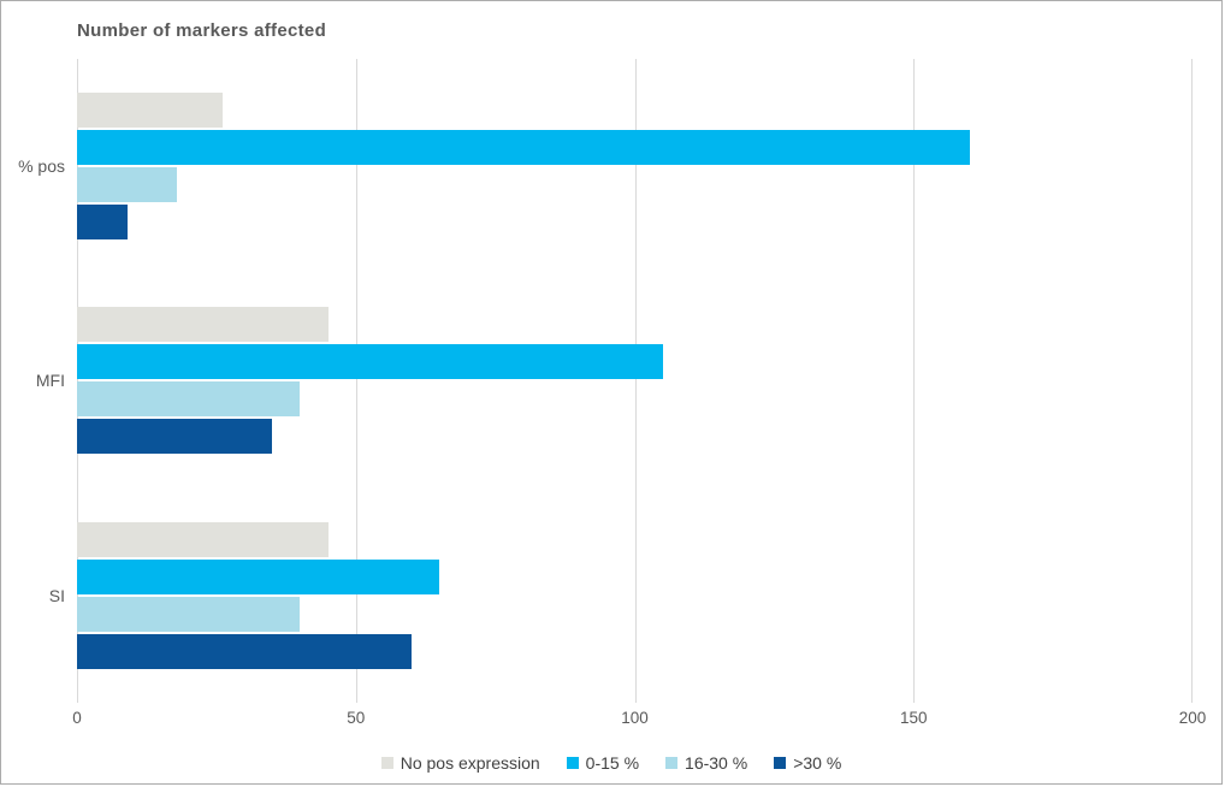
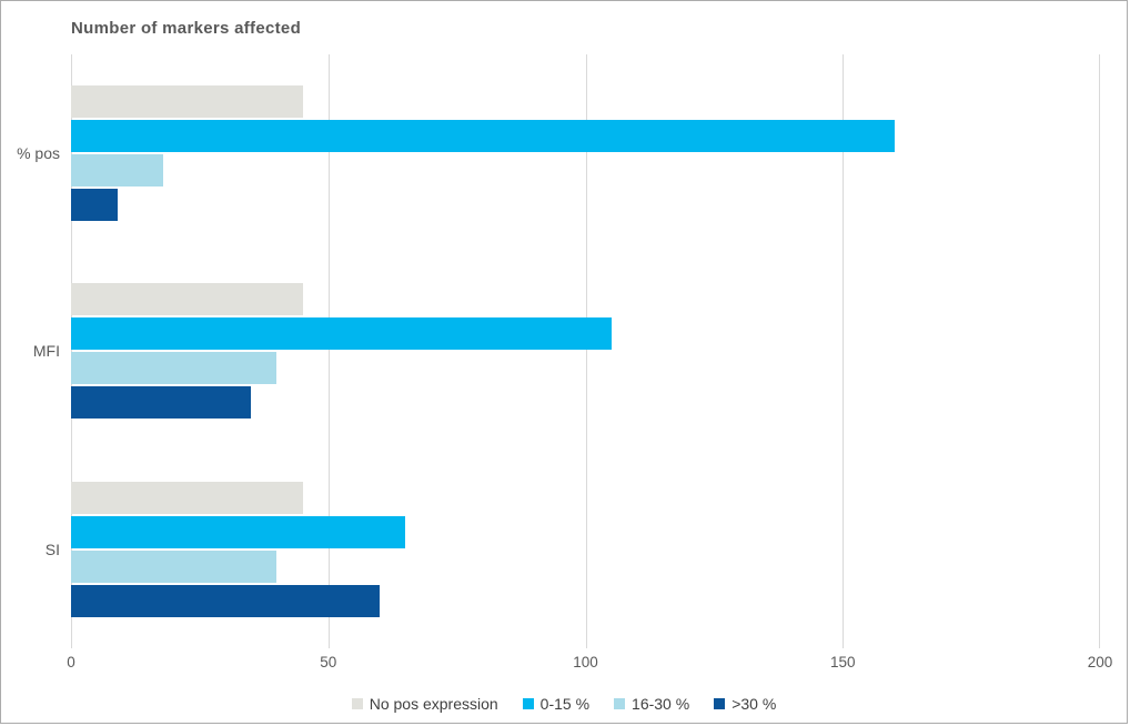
No pos expression/% pos: 26 -> 45
